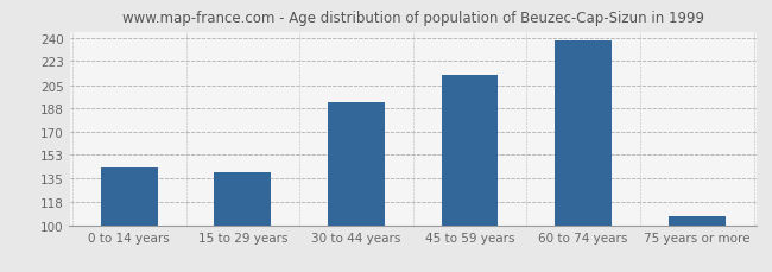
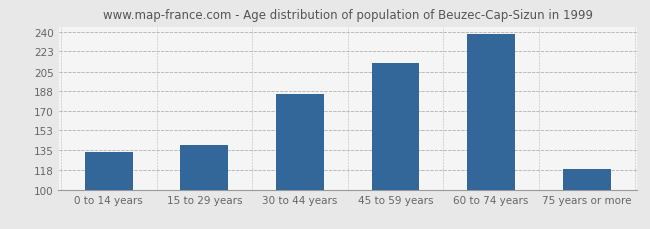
0 to 14 years: 143 -> 134
30 to 44 years: 192 -> 185
75 years or more: 107 -> 119
